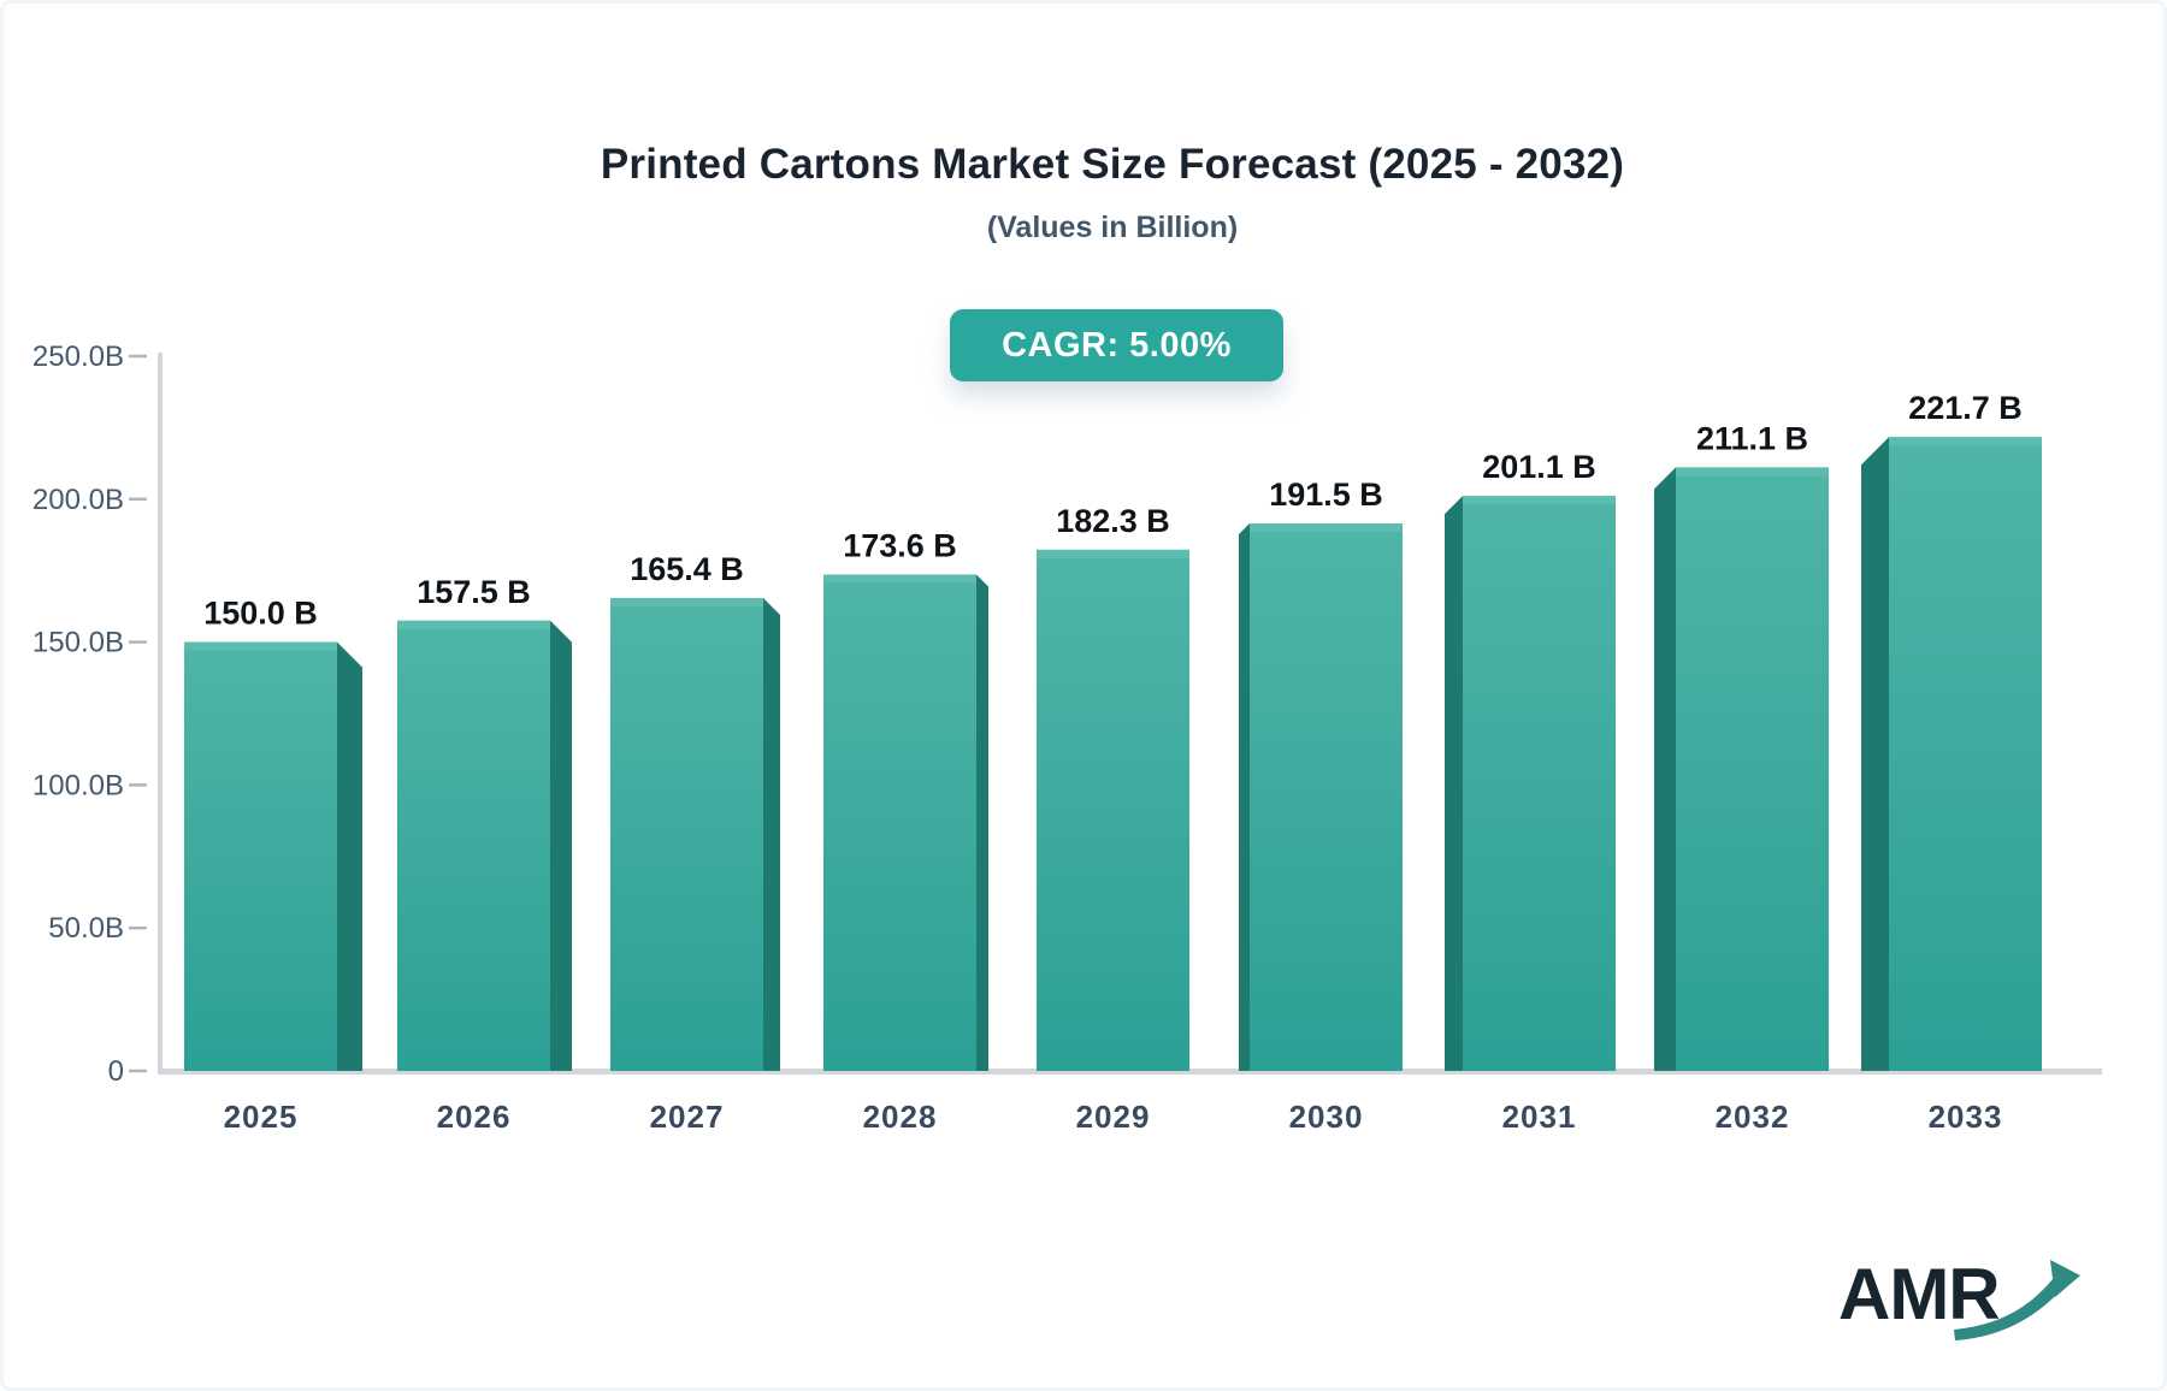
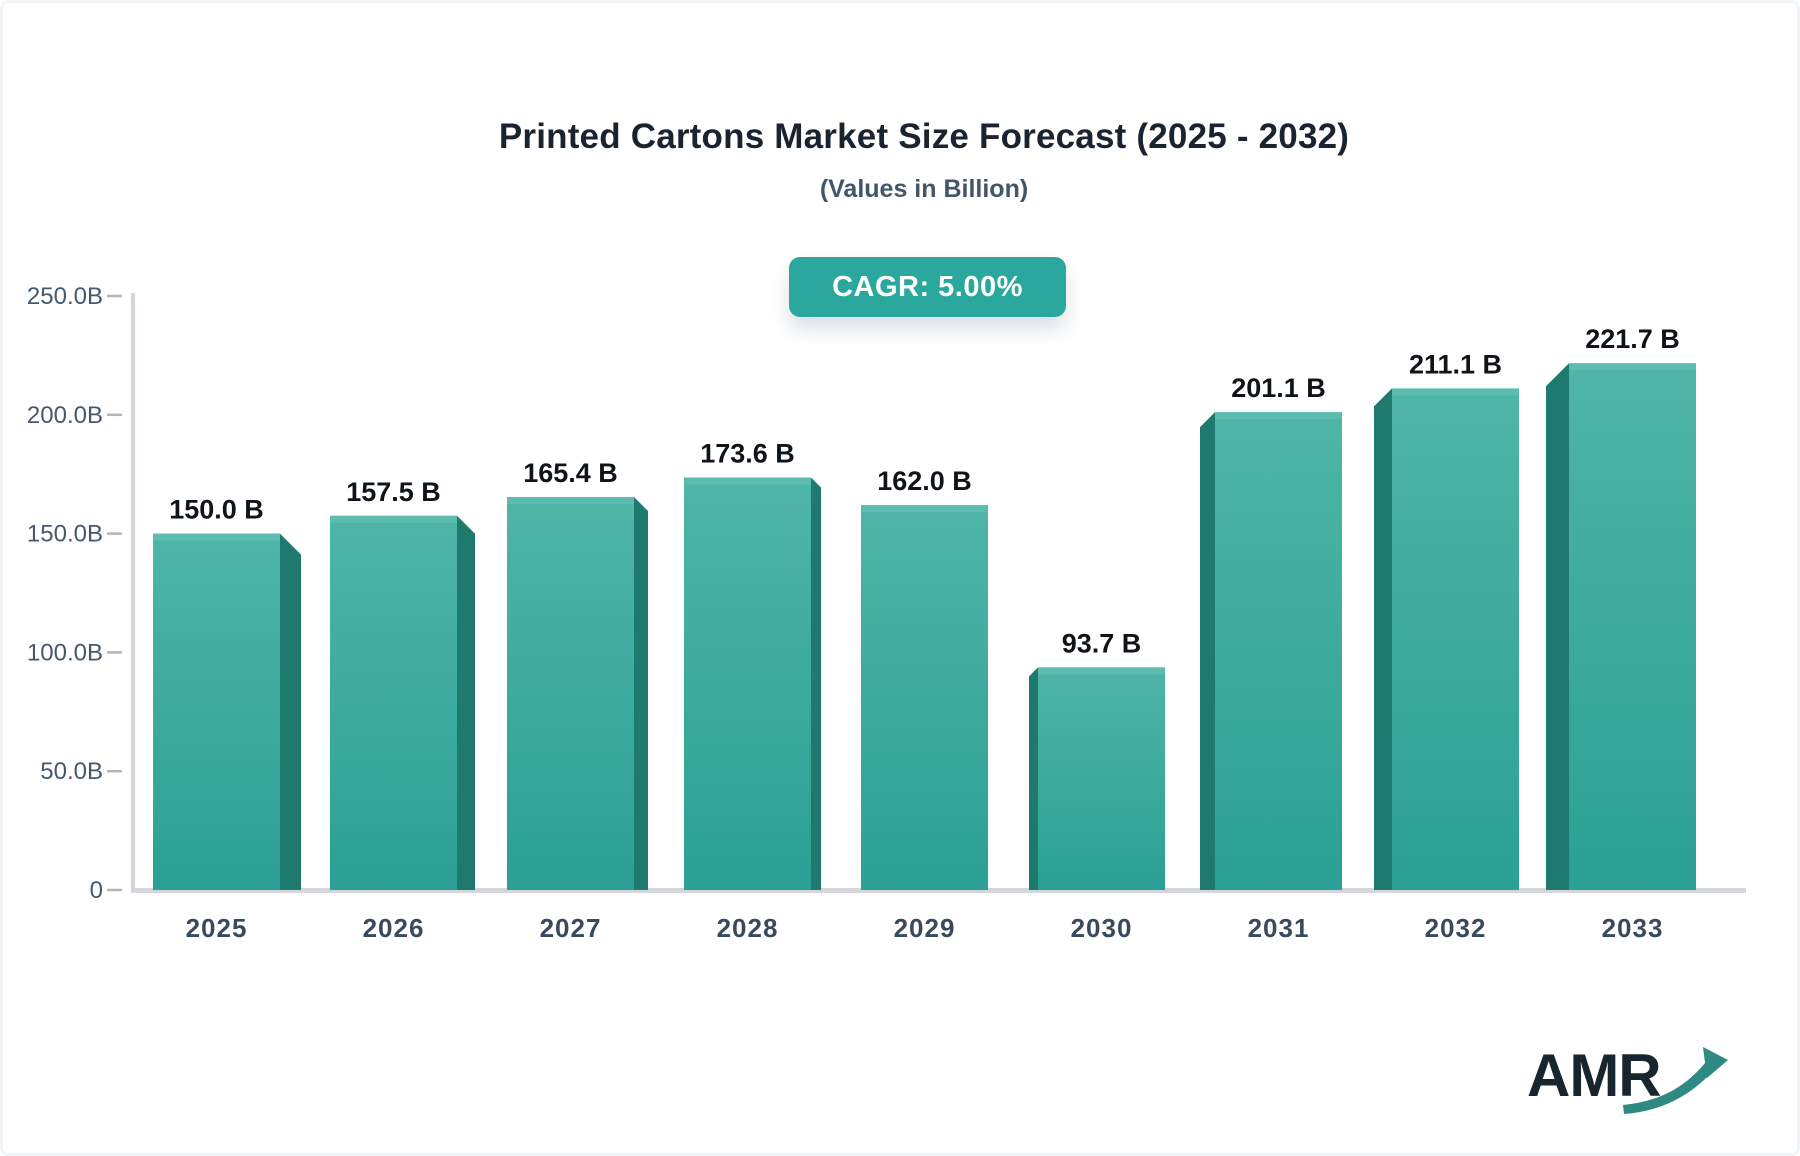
2029: 182.3 -> 162.0
2030: 191.5 -> 93.7
